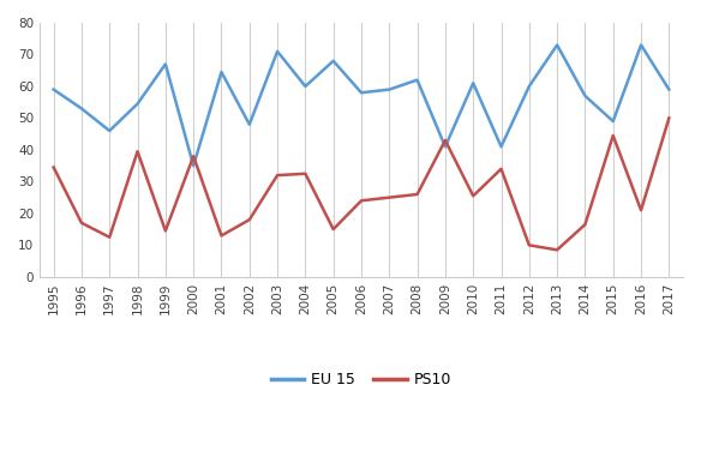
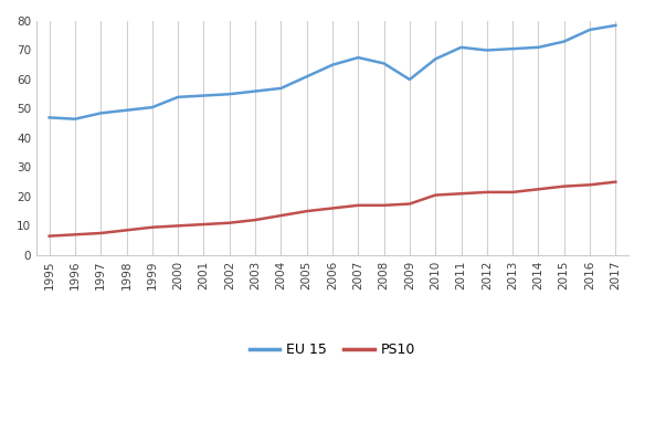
EU 15/1995: 59.0 -> 47.0
PS10/1995: 34.5 -> 6.5
EU 15/1996: 53.0 -> 46.5
PS10/1996: 17.0 -> 7.0
EU 15/1997: 46.0 -> 48.5
PS10/1997: 12.5 -> 7.5
EU 15/1998: 54.5 -> 49.5
PS10/1998: 39.5 -> 8.5
EU 15/1999: 67.0 -> 50.5
PS10/1999: 14.5 -> 9.5
EU 15/2000: 35.0 -> 54.0
PS10/2000: 38.0 -> 10.0
EU 15/2001: 64.5 -> 54.5
PS10/2001: 13.0 -> 10.5
EU 15/2002: 48.0 -> 55.0
PS10/2002: 18.0 -> 11.0
EU 15/2003: 71.0 -> 56.0
PS10/2003: 32.0 -> 12.0
EU 15/2004: 60.0 -> 57.0
PS10/2004: 32.5 -> 13.5
EU 15/2005: 68.0 -> 61.0
EU 15/2006: 58.0 -> 65.0
PS10/2006: 24.0 -> 16.0
EU 15/2007: 59.0 -> 67.5
PS10/2007: 25.0 -> 17.0
EU 15/2008: 62.0 -> 65.5
PS10/2008: 26.0 -> 17.0
EU 15/2009: 41.0 -> 60.0
PS10/2009: 43.0 -> 17.5
EU 15/2010: 61.0 -> 67.0
PS10/2010: 25.5 -> 20.5
EU 15/2011: 41.0 -> 71.0
PS10/2011: 34.0 -> 21.0
EU 15/2012: 60.0 -> 70.0
PS10/2012: 10.0 -> 21.5
EU 15/2013: 73.0 -> 70.5
PS10/2013: 8.5 -> 21.5
EU 15/2014: 57.0 -> 71.0
PS10/2014: 16.5 -> 22.5
EU 15/2015: 49.0 -> 73.0
PS10/2015: 44.5 -> 23.5
EU 15/2016: 73.0 -> 77.0
PS10/2016: 21.0 -> 24.0
EU 15/2017: 59.0 -> 78.5
PS10/2017: 50.0 -> 25.0
